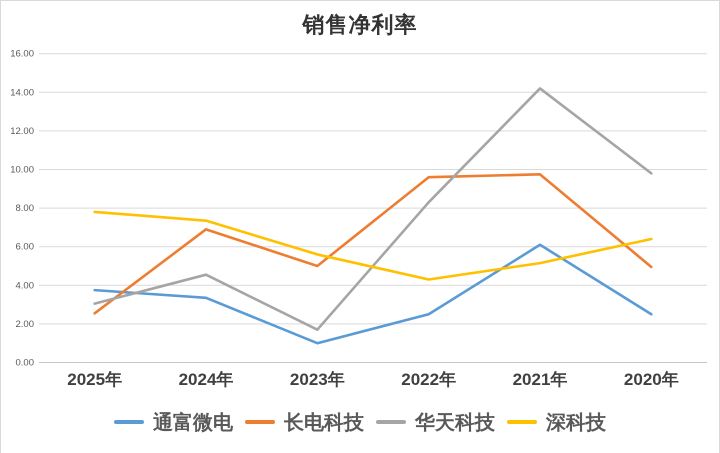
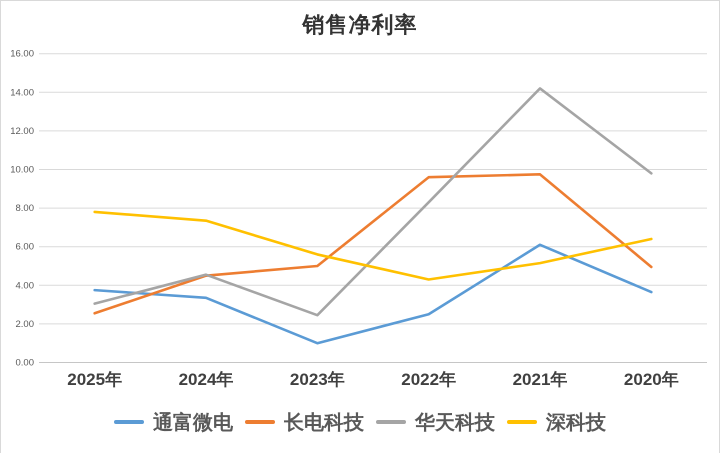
长电科技/2024年: 6.9 -> 4.5
华天科技/2023年: 1.7 -> 2.5
通富微电/2020年: 2.5 -> 3.6
